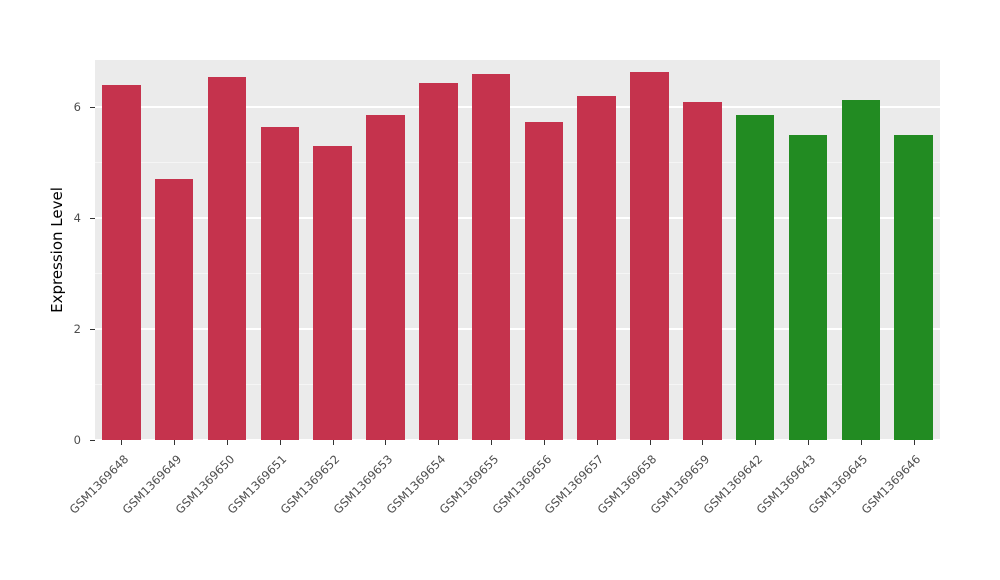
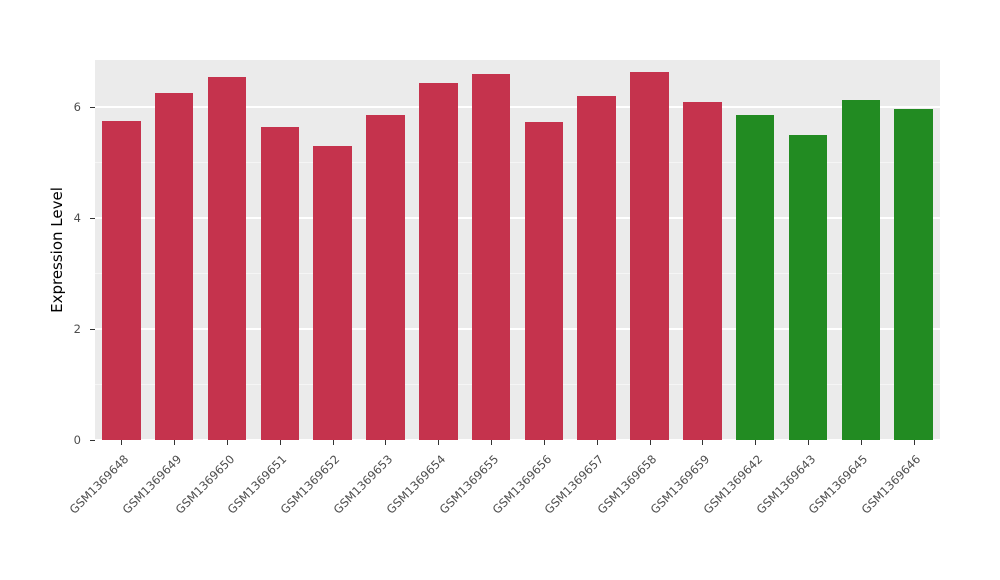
GSM1369648: 6.4 -> 5.8
GSM1369649: 4.7 -> 6.2
GSM1369646: 5.5 -> 6.0
